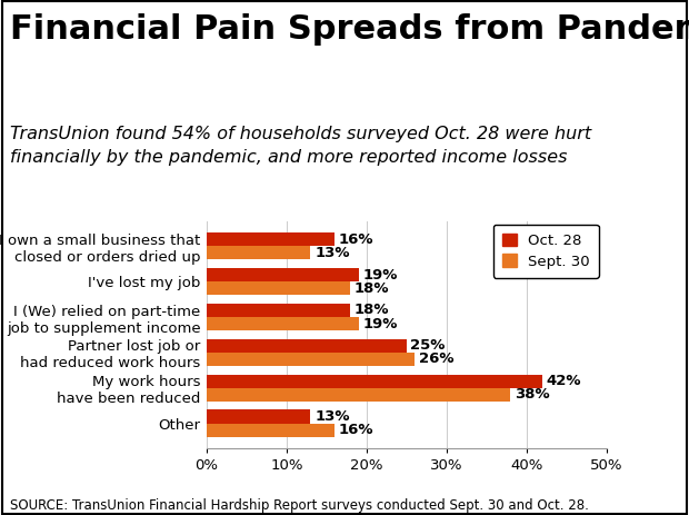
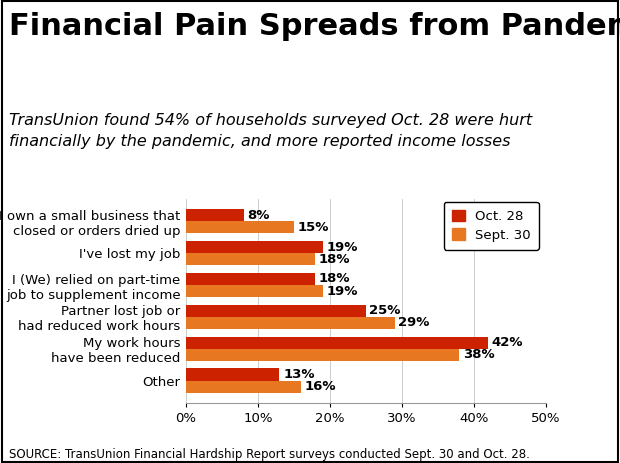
Oct. 28/I own a small business that closed or orders dried up: 16% -> 8%
Sept. 30/I own a small business that closed or orders dried up: 13% -> 15%
Sept. 30/Partner lost job or had reduced work hours: 26% -> 29%
